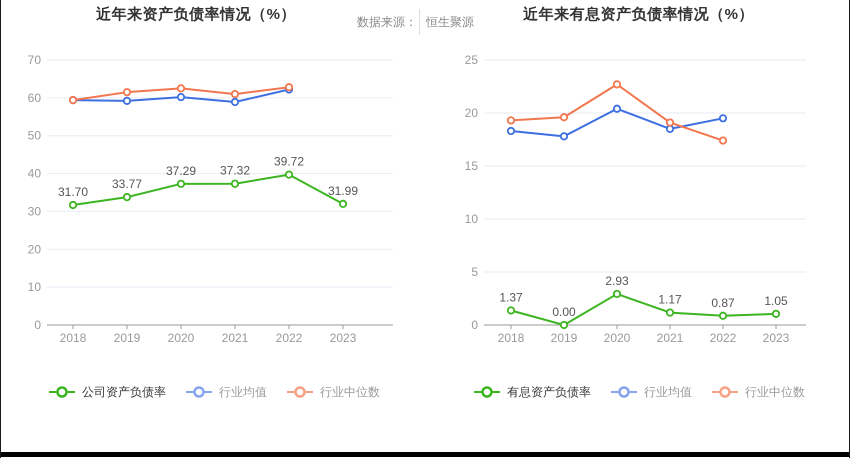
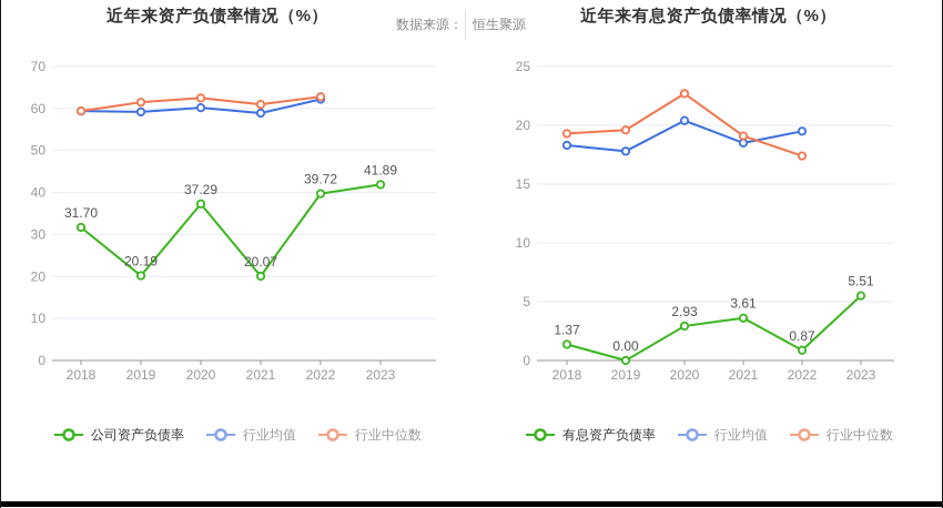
近年来资产负债率情况（%）/公司资产负债率/2019: 33.77 -> 20.19
近年来资产负债率情况（%）/公司资产负债率/2021: 37.32 -> 20.07
近年来资产负债率情况（%）/公司资产负债率/2023: 31.99 -> 41.89
近年来有息资产负债率情况（%）/有息资产负债率/2021: 1.17 -> 3.61
近年来有息资产负债率情况（%）/有息资产负债率/2023: 1.05 -> 5.51
